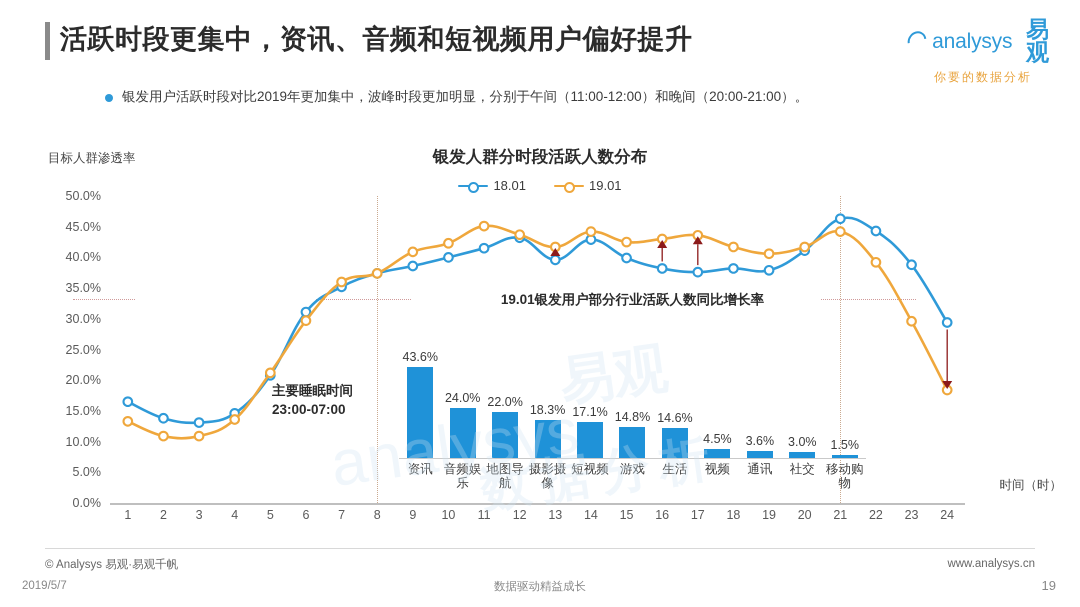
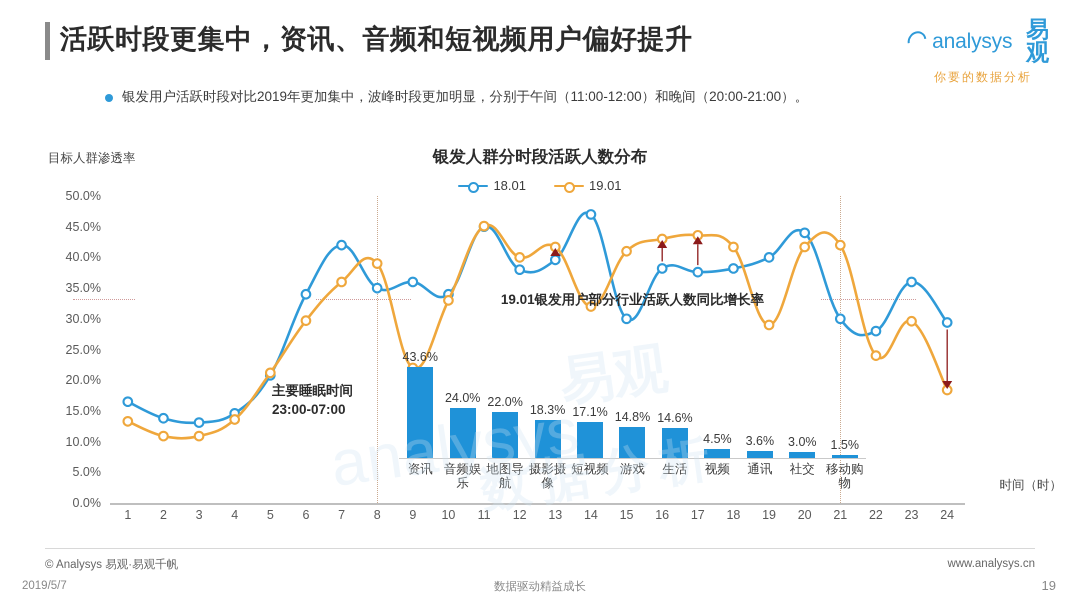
18.01/6: 31% -> 34%
18.01/7: 35% -> 42%
18.01/8: 37% -> 35%
19.01/8: 37% -> 39%
18.01/9: 39% -> 36%
19.01/9: 41% -> 22%
18.01/10: 40% -> 34%
19.01/10: 42% -> 33%
18.01/11: 42% -> 45%
18.01/12: 43% -> 38%
19.01/12: 44% -> 40%
18.01/14: 43% -> 47%
19.01/14: 44% -> 32%
18.01/15: 40% -> 30%
19.01/15: 42% -> 41%
18.01/19: 38% -> 40%
19.01/19: 41% -> 29%
18.01/20: 41% -> 44%
18.01/21: 46% -> 30%
19.01/21: 44% -> 42%
18.01/22: 44% -> 28%
19.01/22: 39% -> 24%
18.01/23: 39% -> 36%
